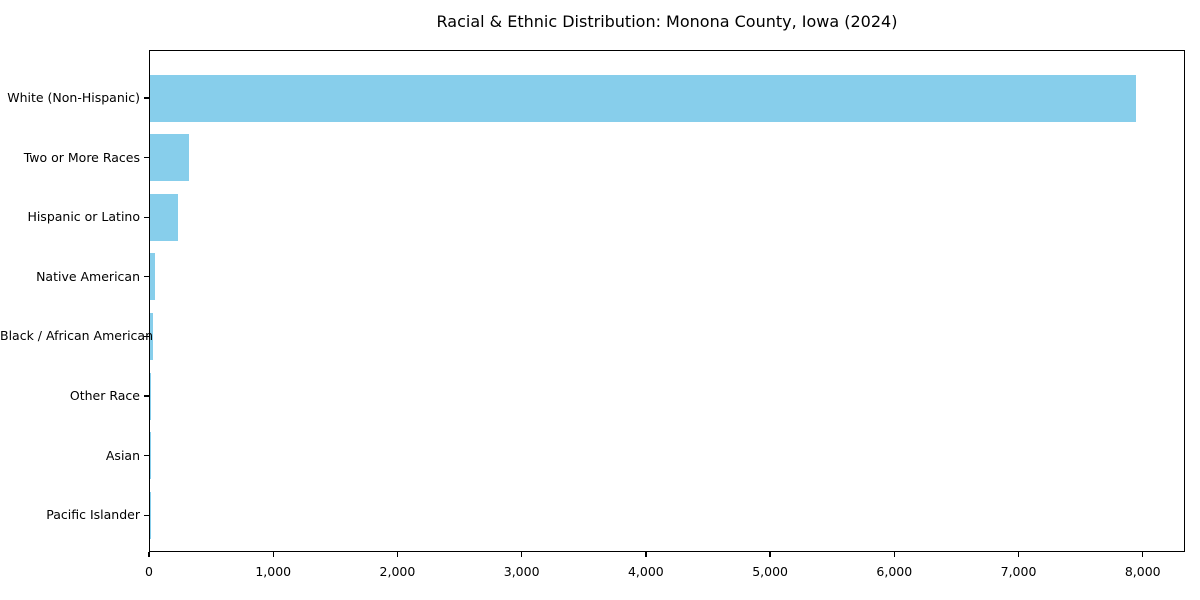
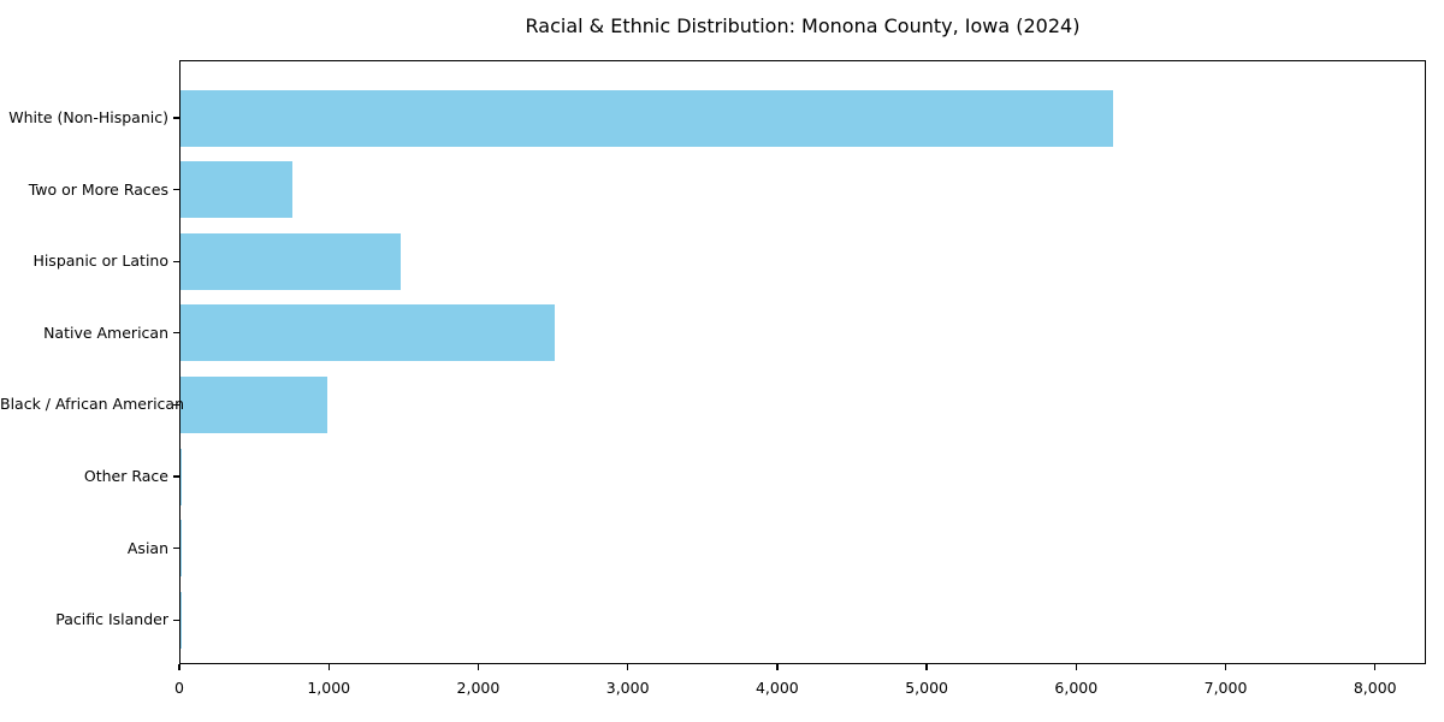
White (Non-Hispanic): 7940 -> 6240
Two or More Races: 320 -> 750
Hispanic or Latino: 220 -> 1470
Native American: 40 -> 2500
Black / African American: 20 -> 980
